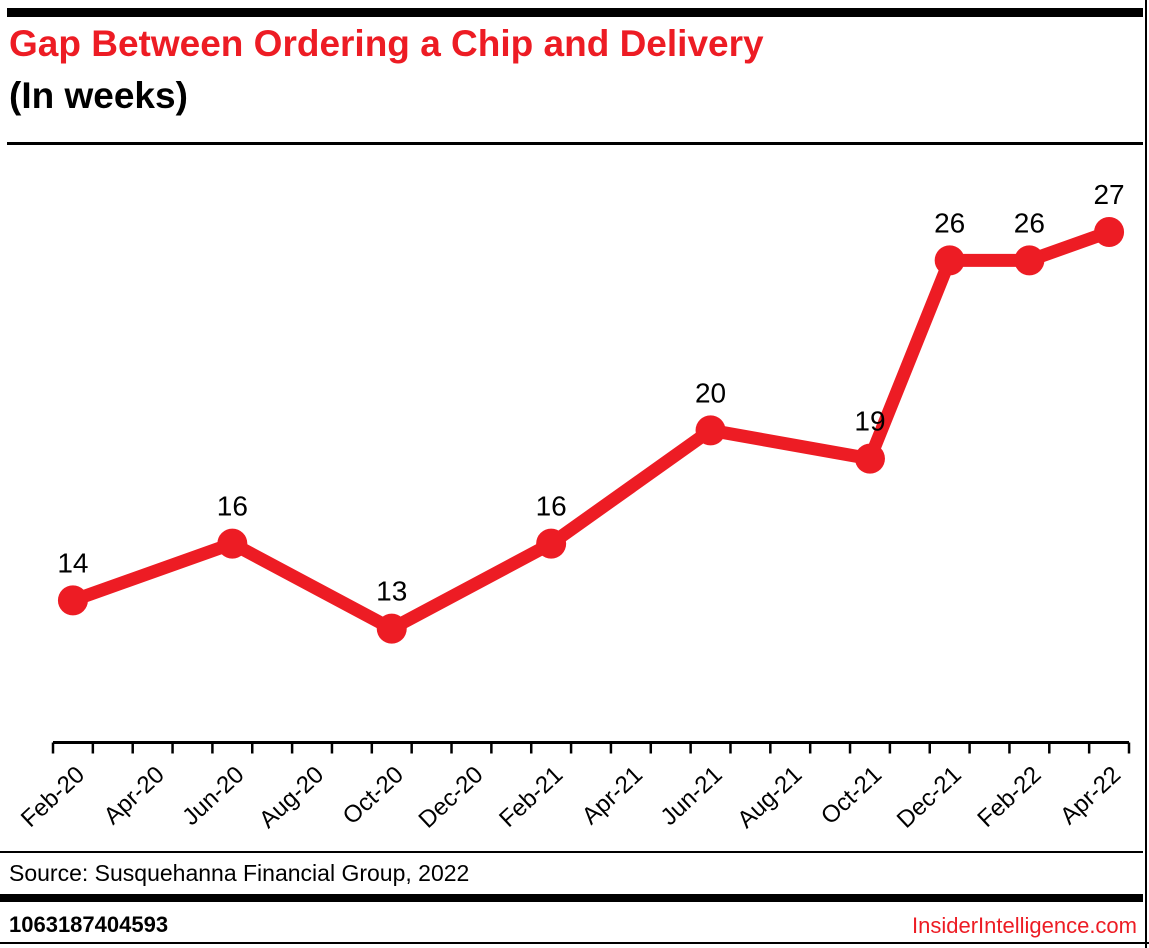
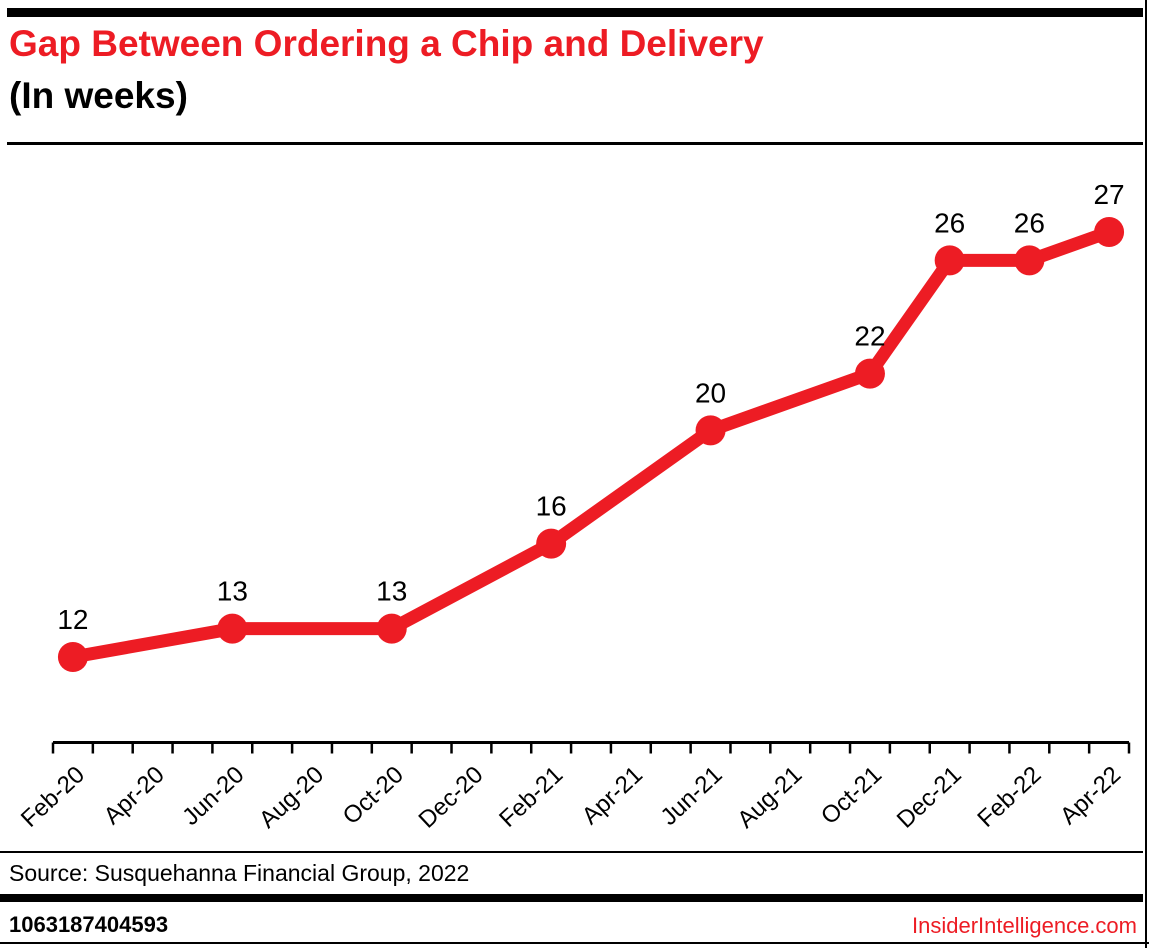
Feb-20: 14 -> 12
Jun-20: 16 -> 13
Oct-21: 19 -> 22
